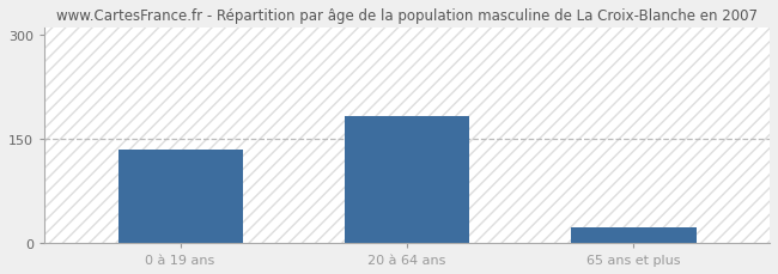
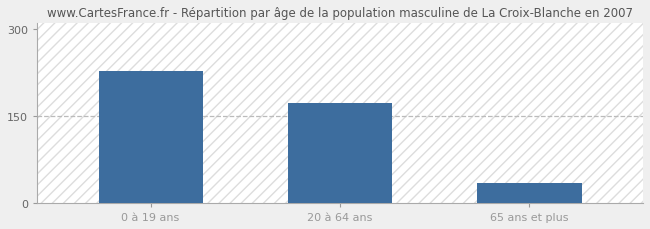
0 à 19 ans: 135 -> 228
20 à 64 ans: 182 -> 172
65 ans et plus: 22 -> 34
